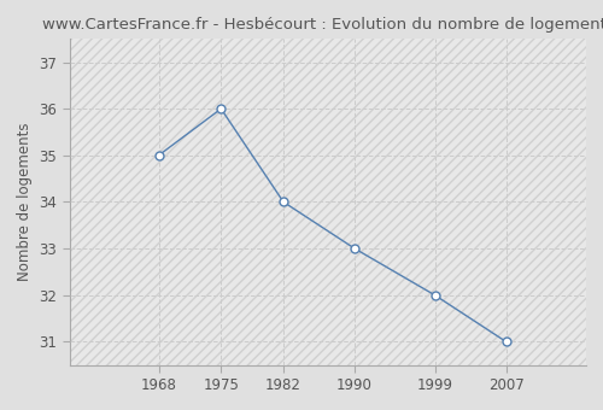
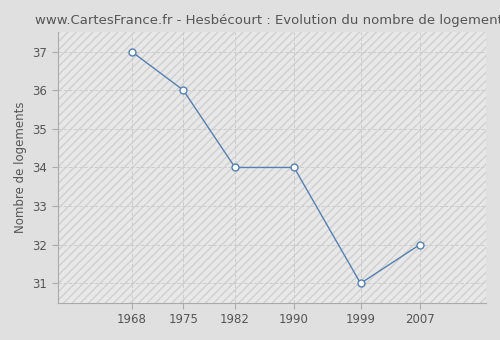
1968: 35 -> 37
1990: 33 -> 34
1999: 32 -> 31
2007: 31 -> 32
